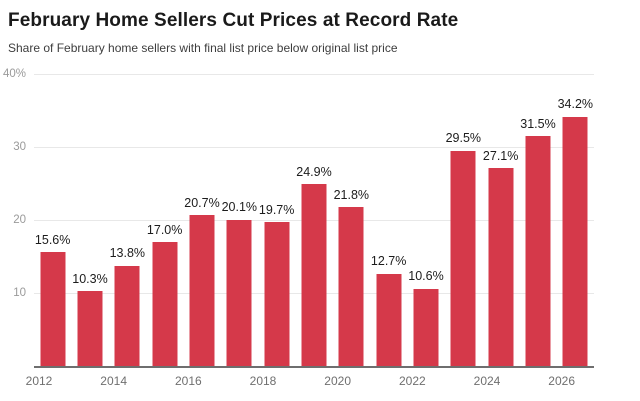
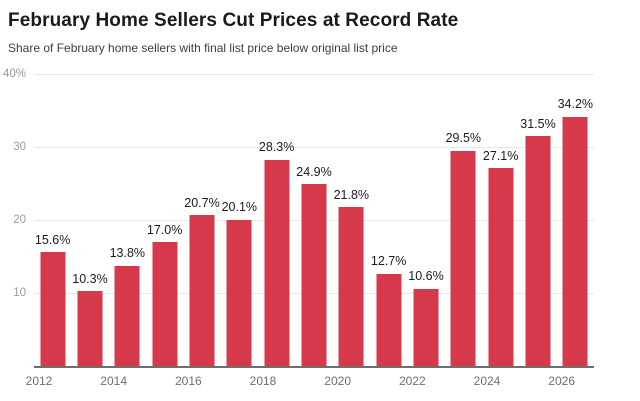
2018: 19.7% -> 28.3%
